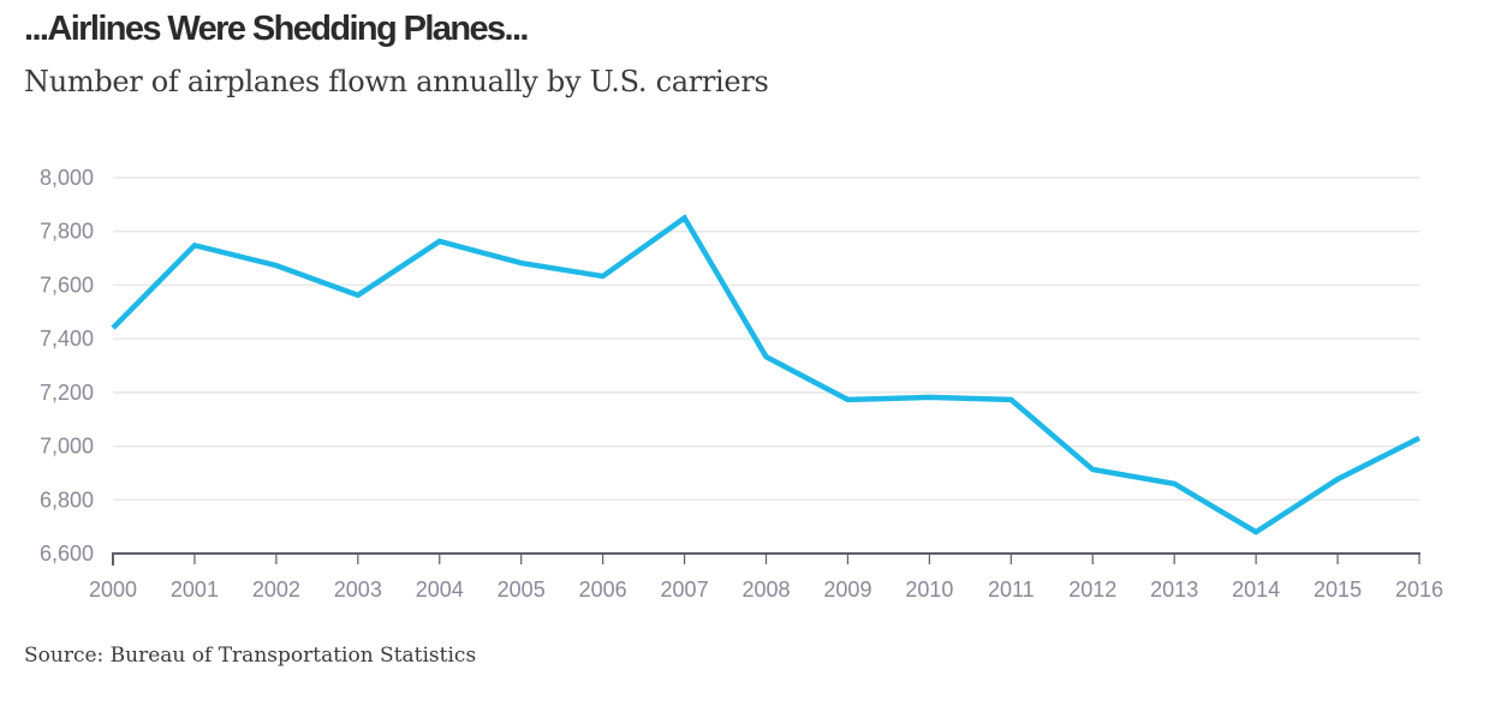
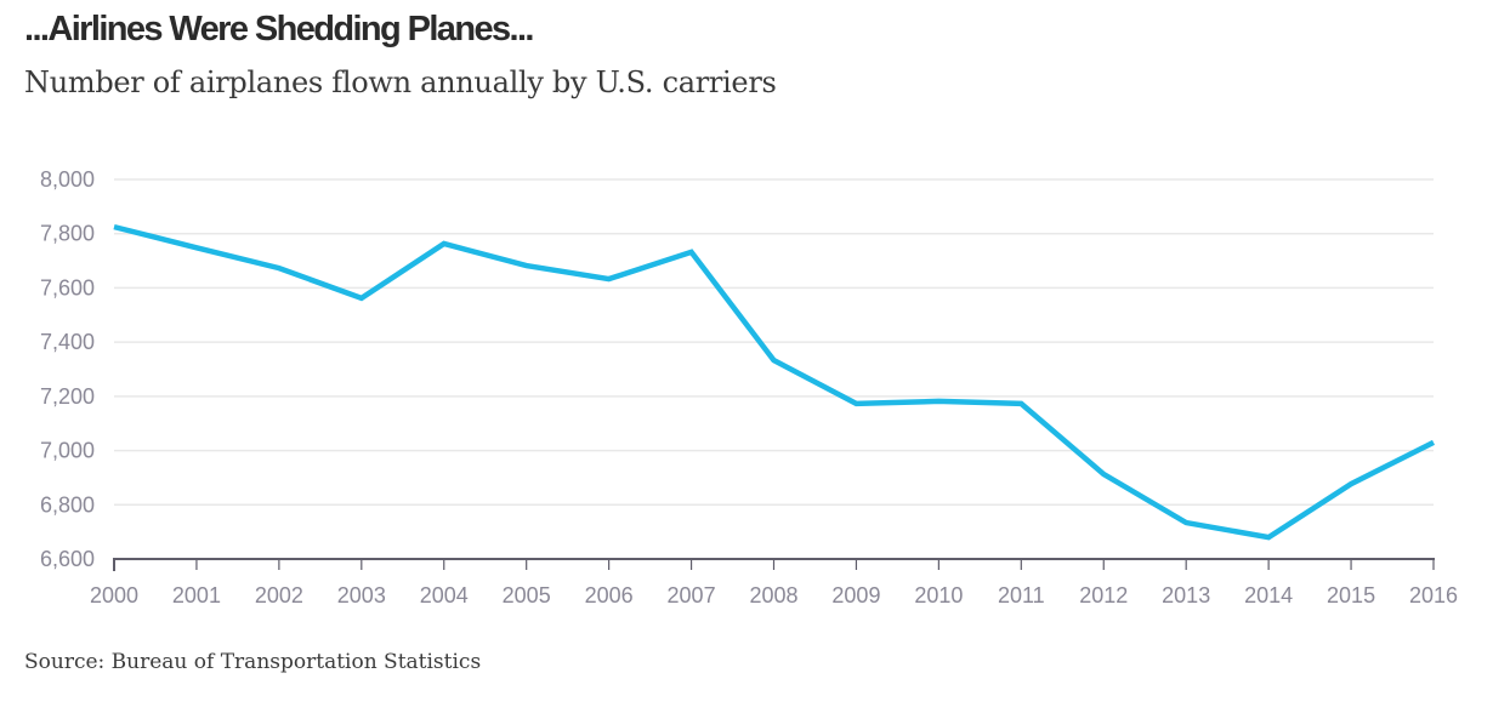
2000: 7440 -> 7820
2007: 7850 -> 7730
2013: 6860 -> 6730
